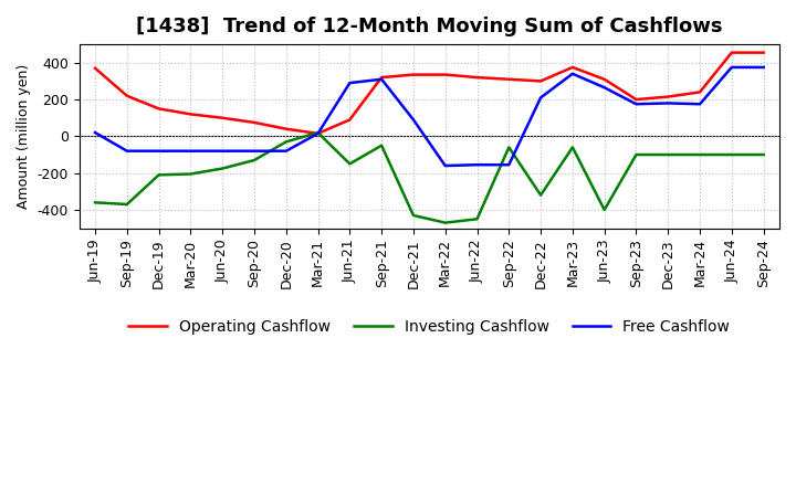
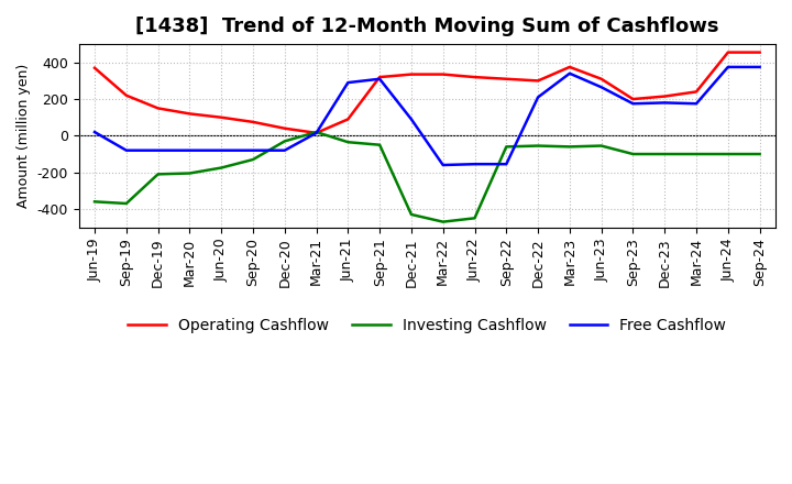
Investing Cashflow/Jun-21: -150 -> -40
Investing Cashflow/Dec-22: -320 -> -60
Investing Cashflow/Jun-23: -400 -> -60
